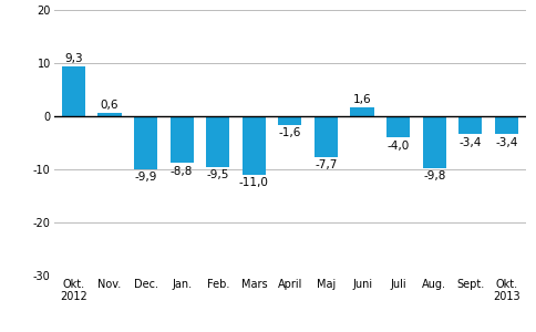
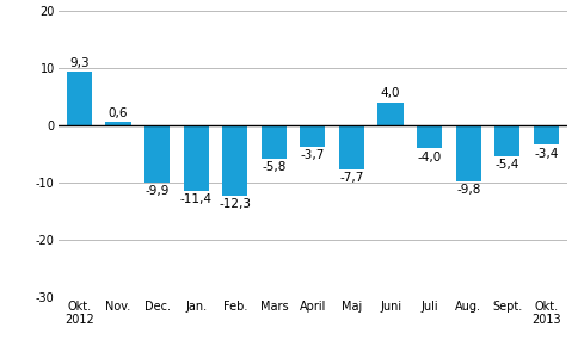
Jan.: -8,8 -> -11,4
Feb.: -9,5 -> -12,3
Mars: -11,0 -> -5,8
April: -1,6 -> -3,7
Juni: 1,6 -> 4,0
Sept.: -3,4 -> -5,4
